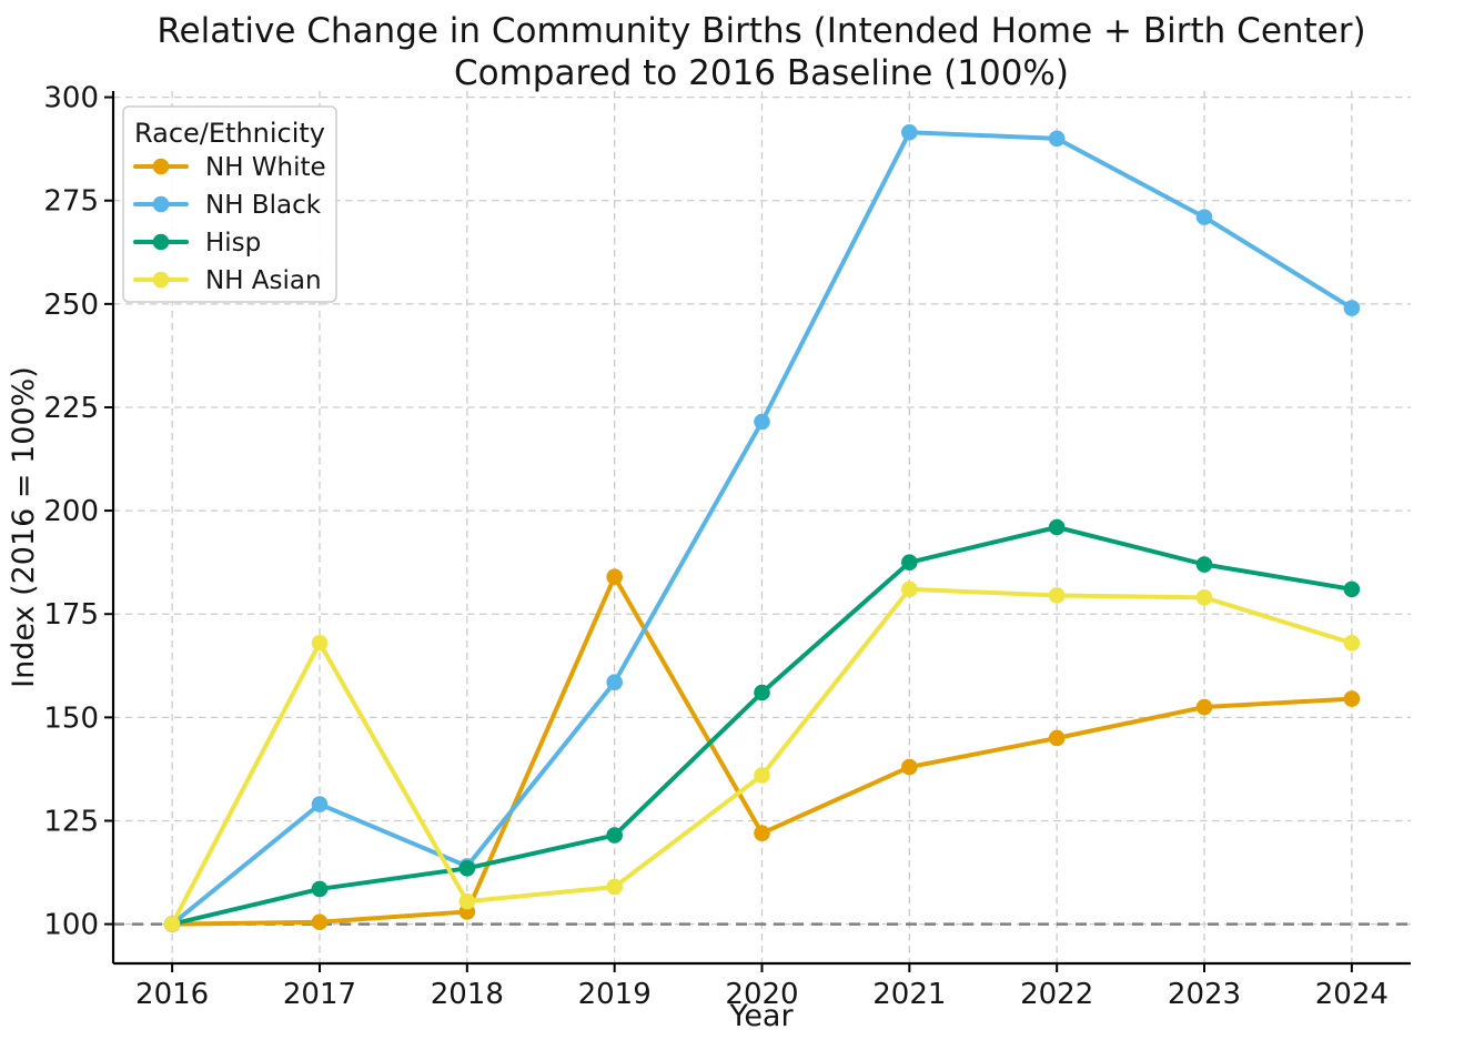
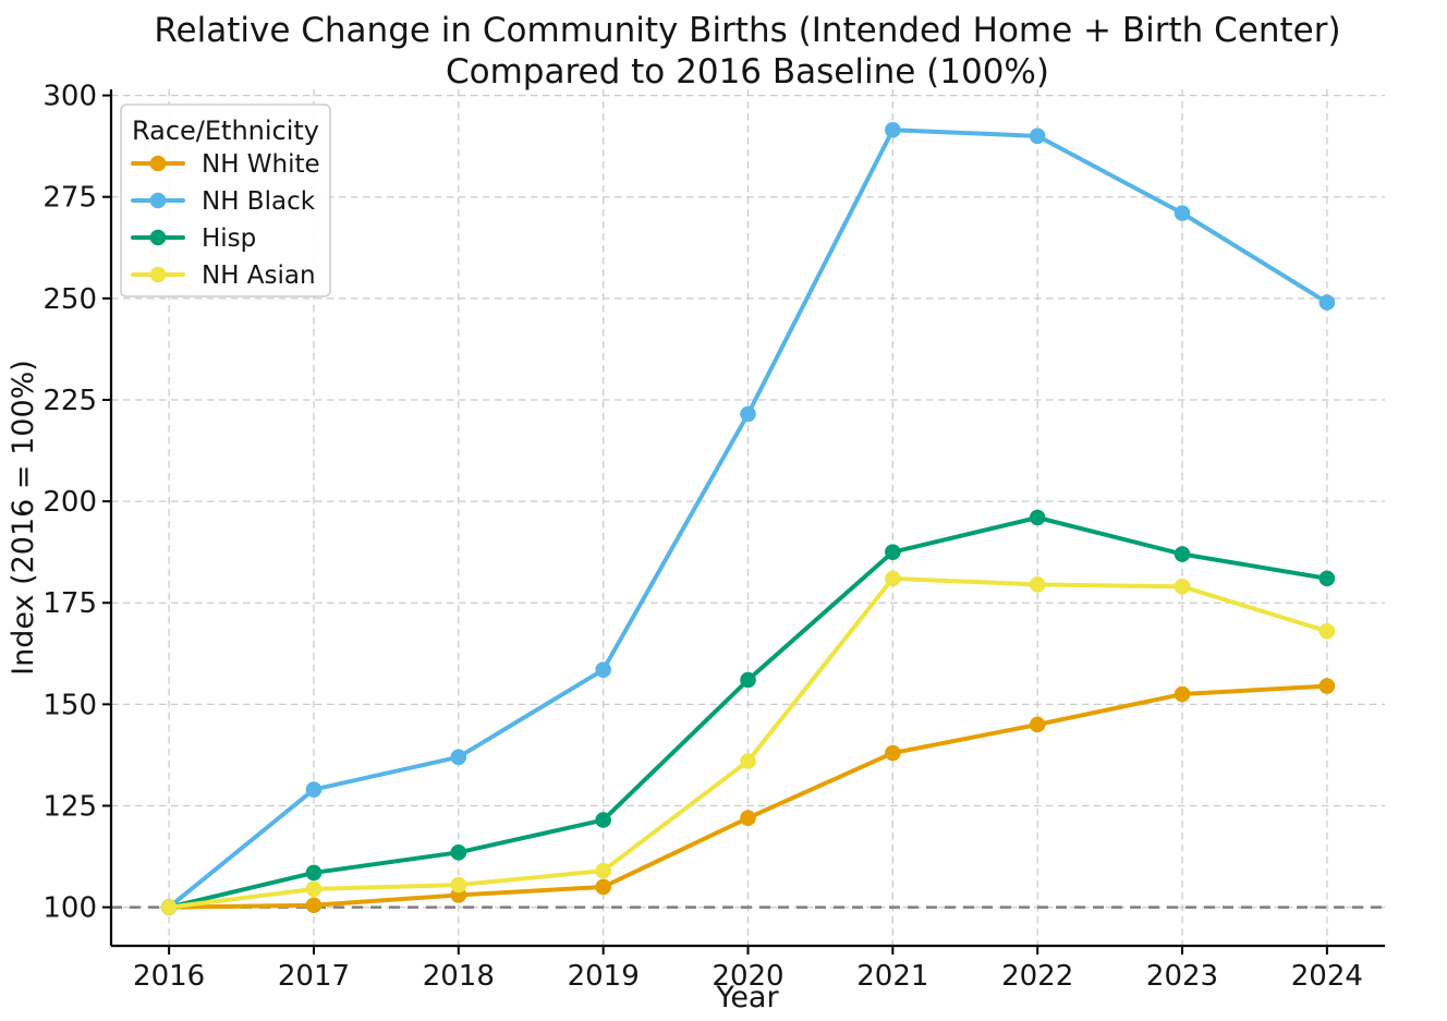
NH Asian/2017: 168 -> 104
NH Black/2018: 114 -> 137
NH White/2019: 184 -> 105
